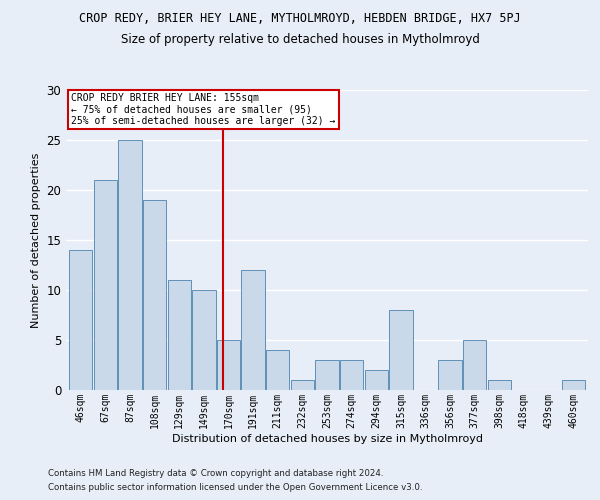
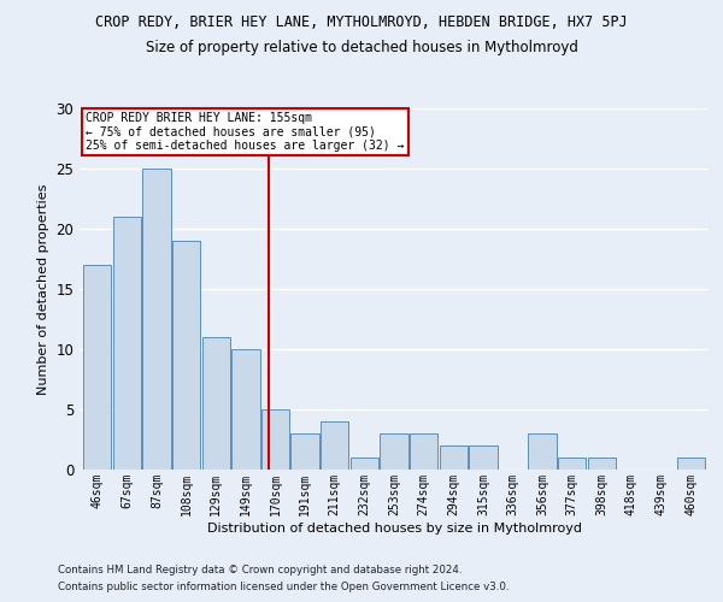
46sqm: 14 -> 17
191sqm: 12 -> 3
315sqm: 8 -> 2
377sqm: 5 -> 1
